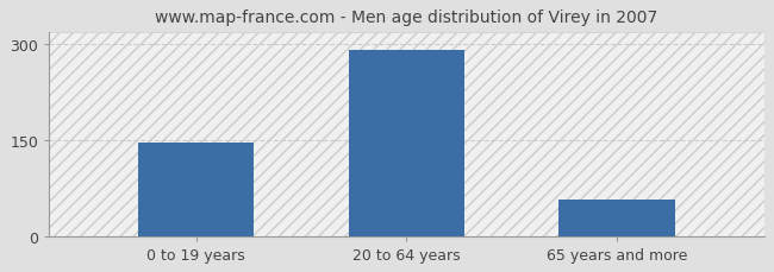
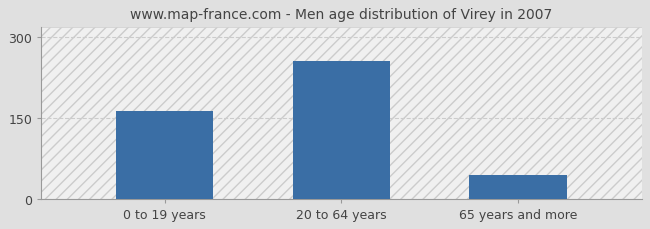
0 to 19 years: 147 -> 164
20 to 64 years: 291 -> 256
65 years and more: 57 -> 44
